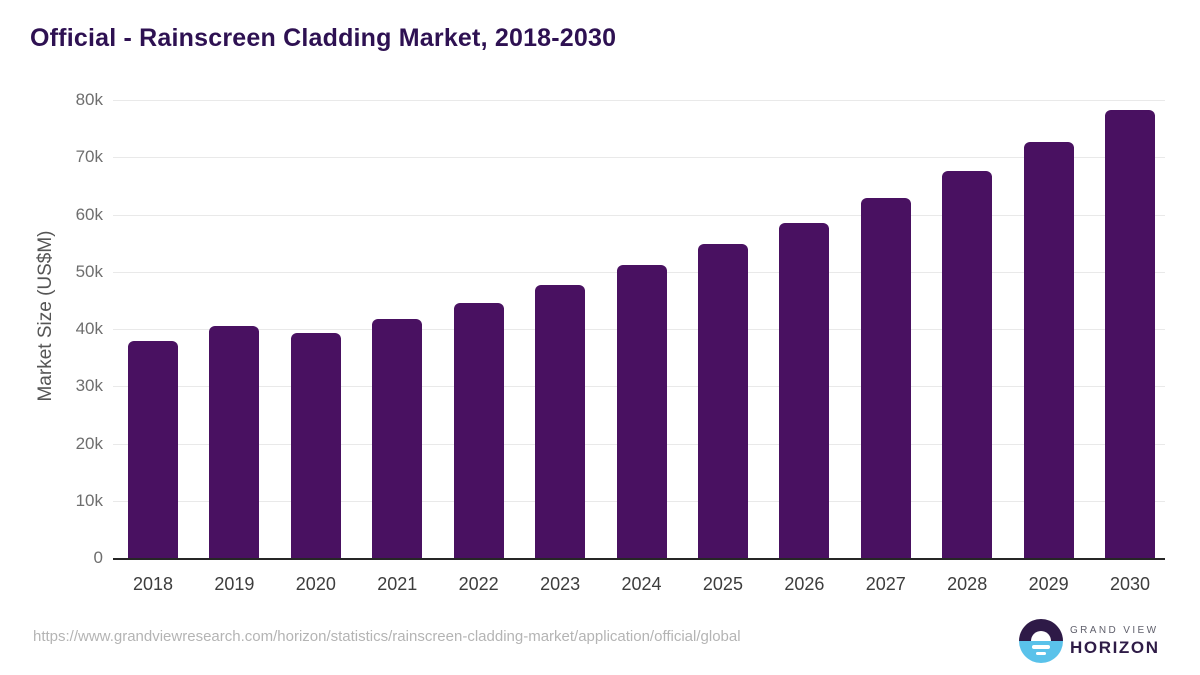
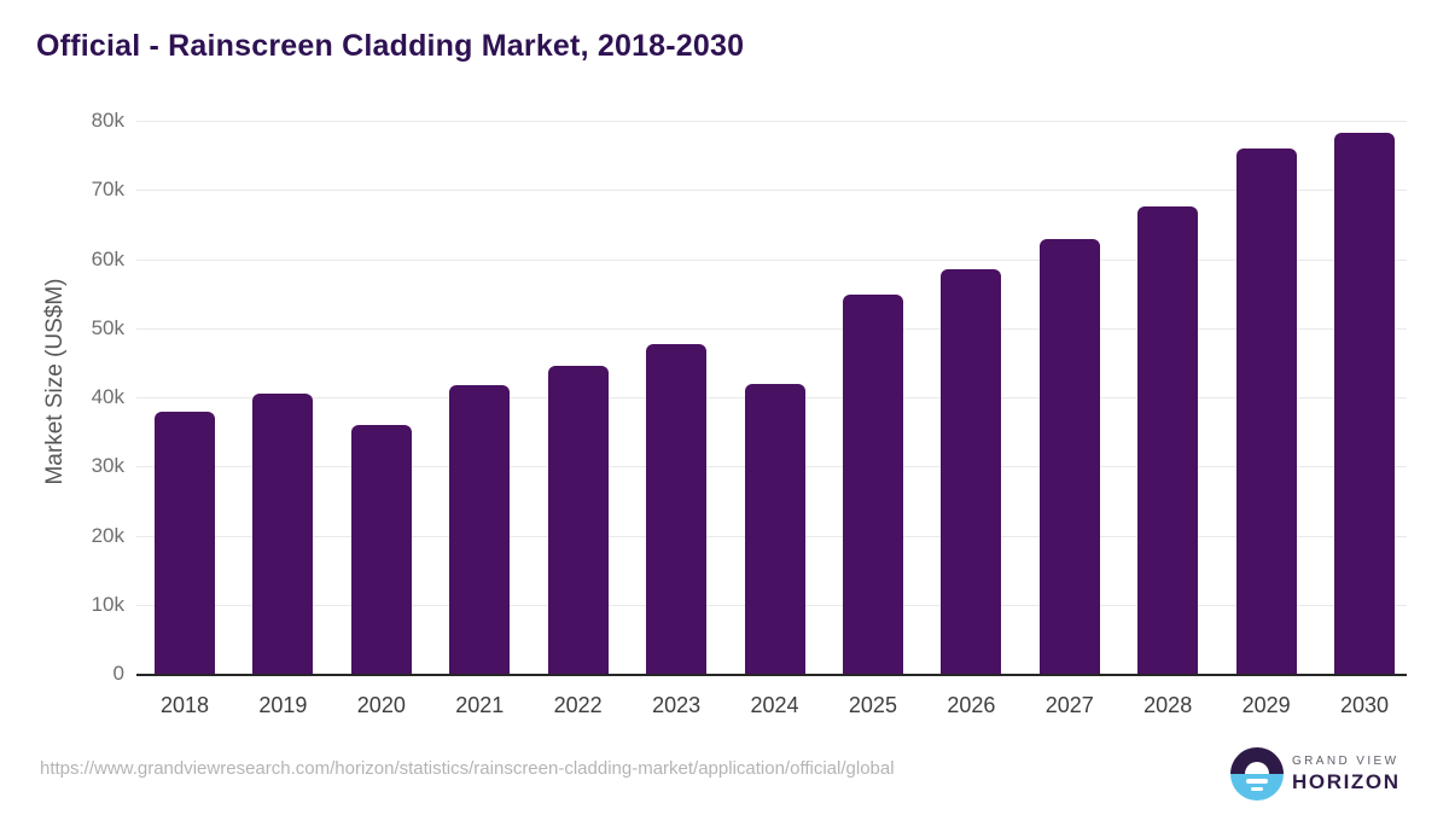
2020: 39k -> 36k
2024: 51k -> 42k
2029: 73k -> 76k
